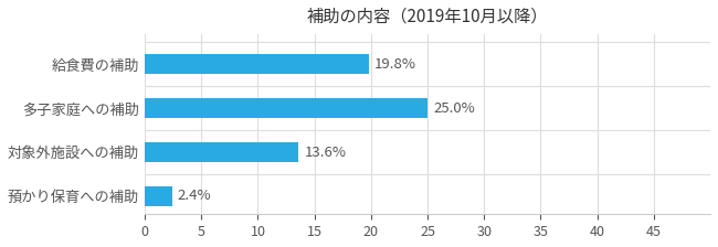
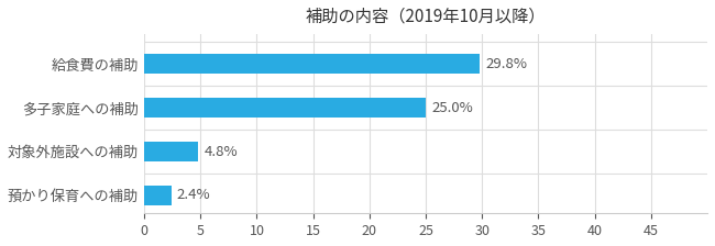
給食費の補助: 19.8% -> 29.8%
対象外施設への補助: 13.6% -> 4.8%
